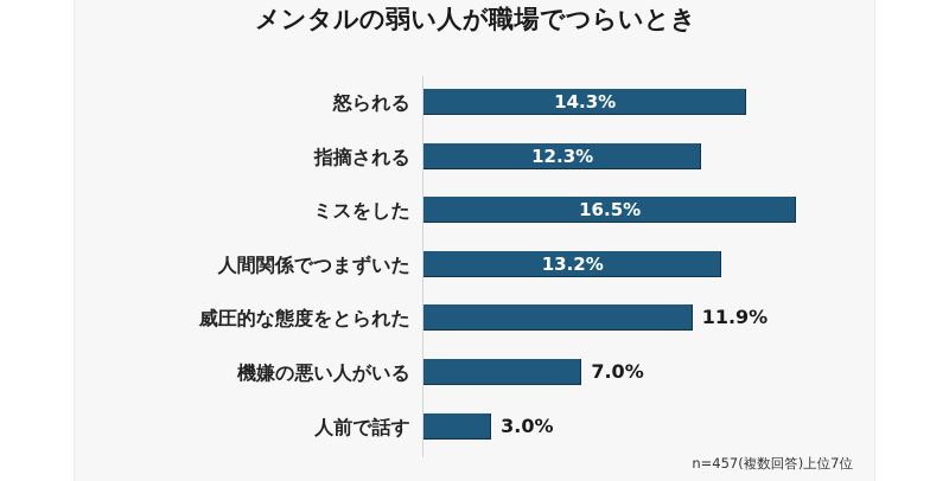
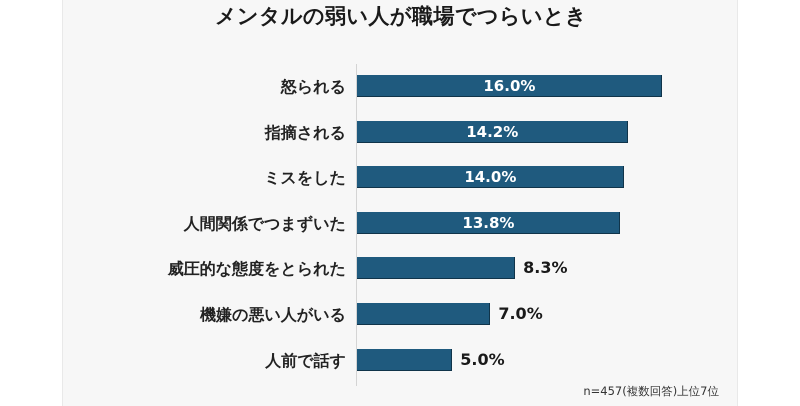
怒られる: 14.3% -> 16.0%
指摘される: 12.3% -> 14.2%
ミスをした: 16.5% -> 14.0%
人間関係でつまずいた: 13.2% -> 13.8%
威圧的な態度をとられた: 11.9% -> 8.3%
人前で話す: 3.0% -> 5.0%
